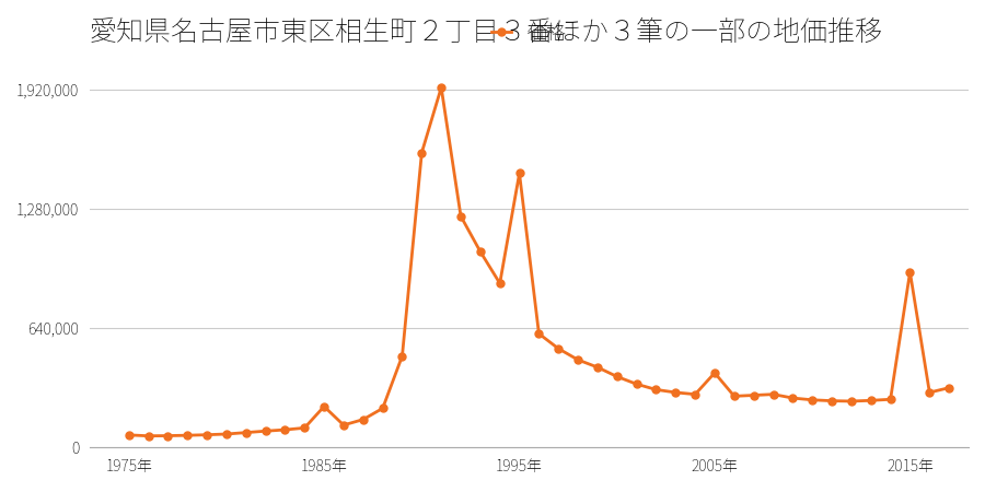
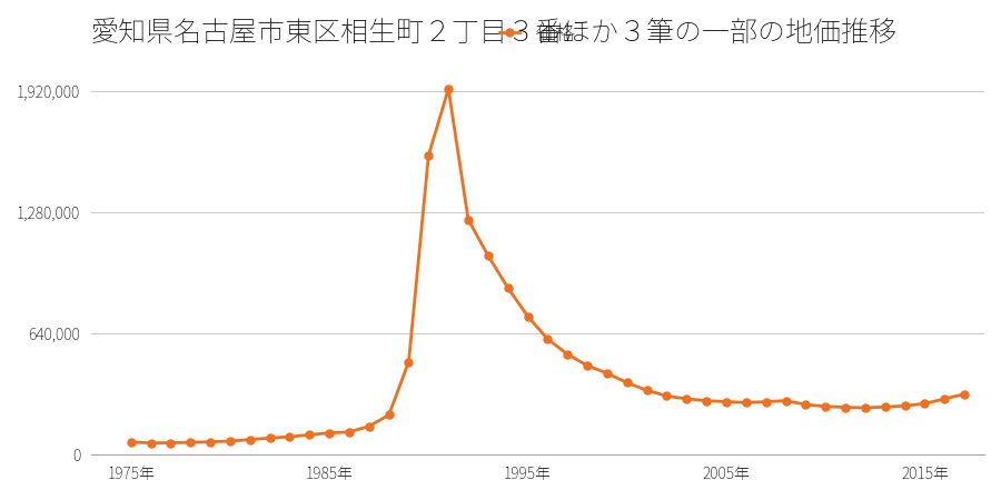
1985年: 220,000 -> 120,000
1995年: 1,470,000 -> 730,000
2005年: 400,000 -> 280,000
2015年: 940,000 -> 270,000
